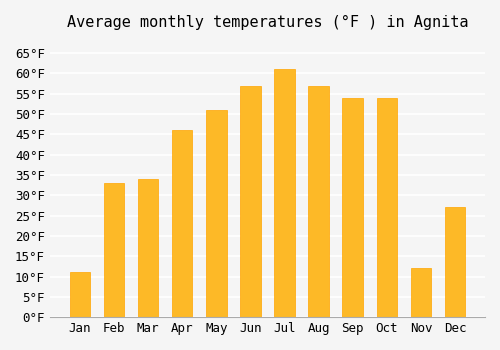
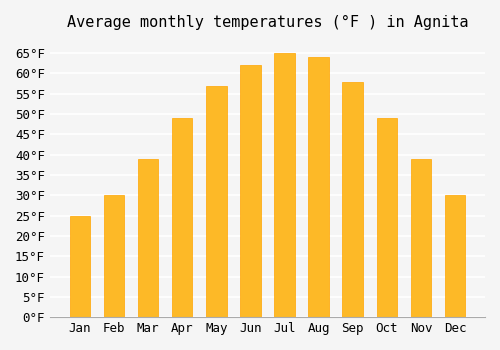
Jan: 11°F -> 25°F
Feb: 33°F -> 30°F
Mar: 34°F -> 39°F
Apr: 46°F -> 49°F
May: 51°F -> 57°F
Jun: 57°F -> 62°F
Jul: 61°F -> 65°F
Aug: 57°F -> 64°F
Sep: 54°F -> 58°F
Oct: 54°F -> 49°F
Nov: 12°F -> 39°F
Dec: 27°F -> 30°F
